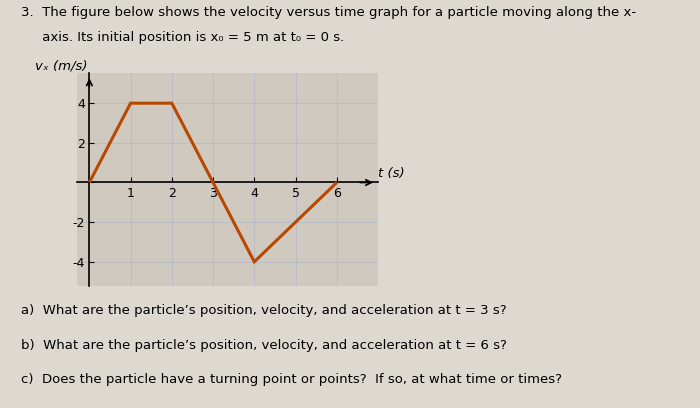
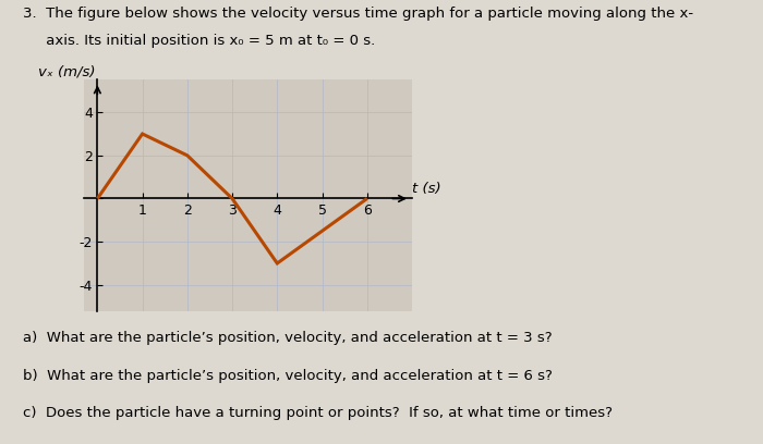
1: 4 -> 3
2: 4 -> 2
4: -4 -> -3
